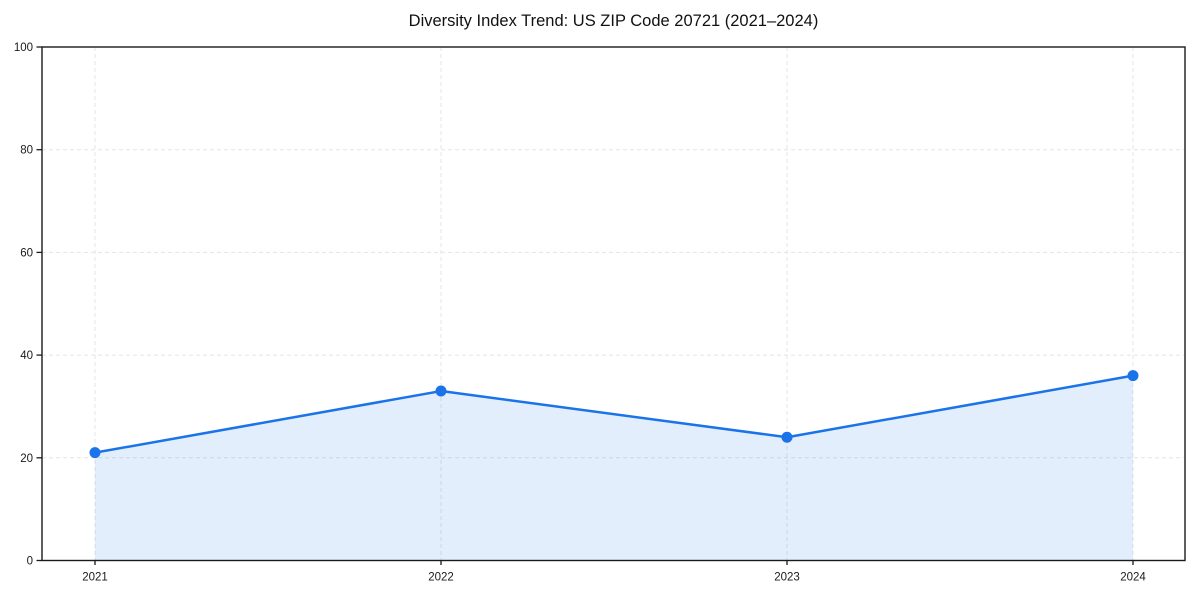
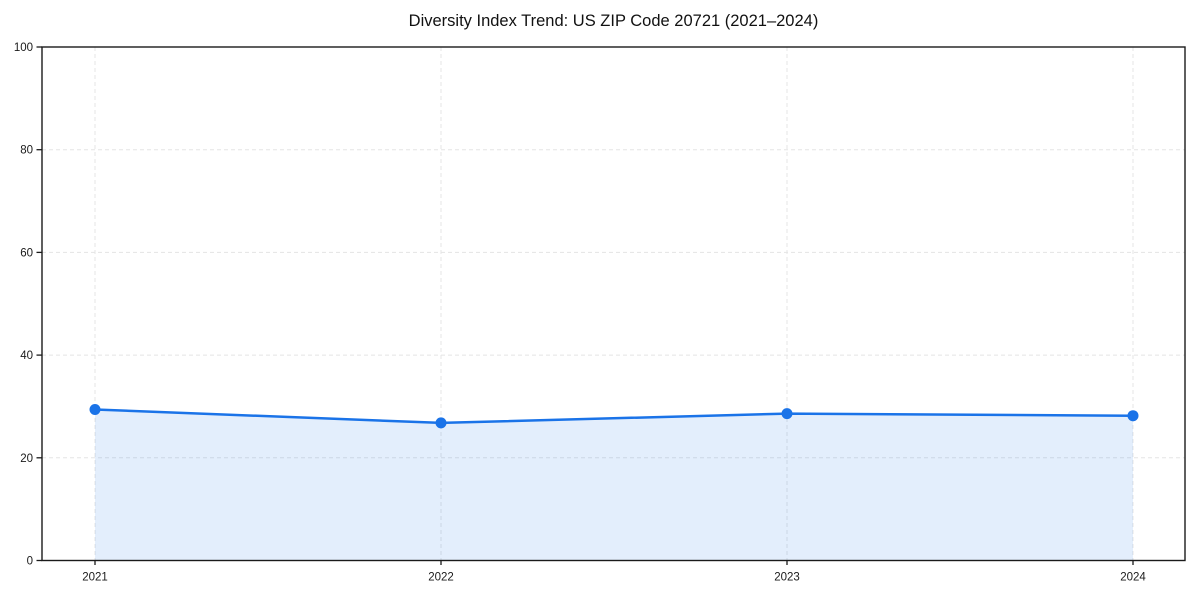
2021: 21 -> 29
2022: 33 -> 27
2023: 24 -> 29
2024: 36 -> 28
